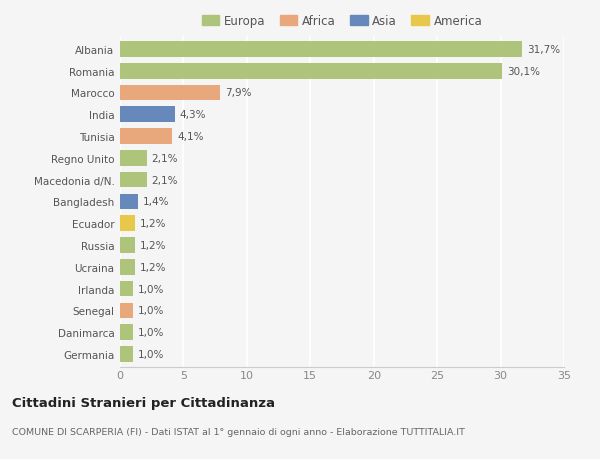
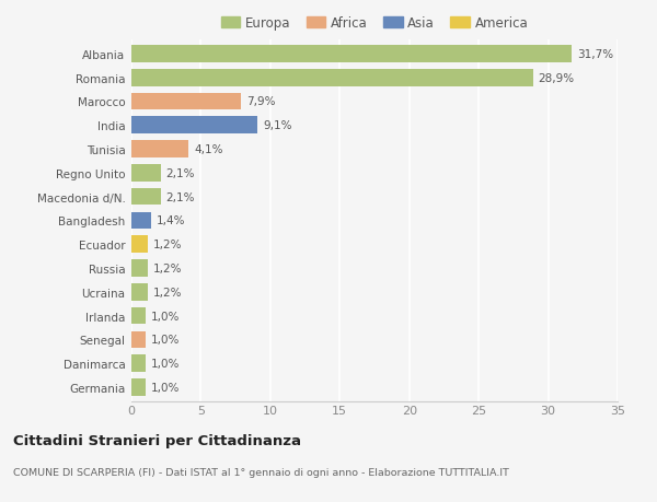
Romania: 30,1% -> 28,9%
India: 4,3% -> 9,1%
